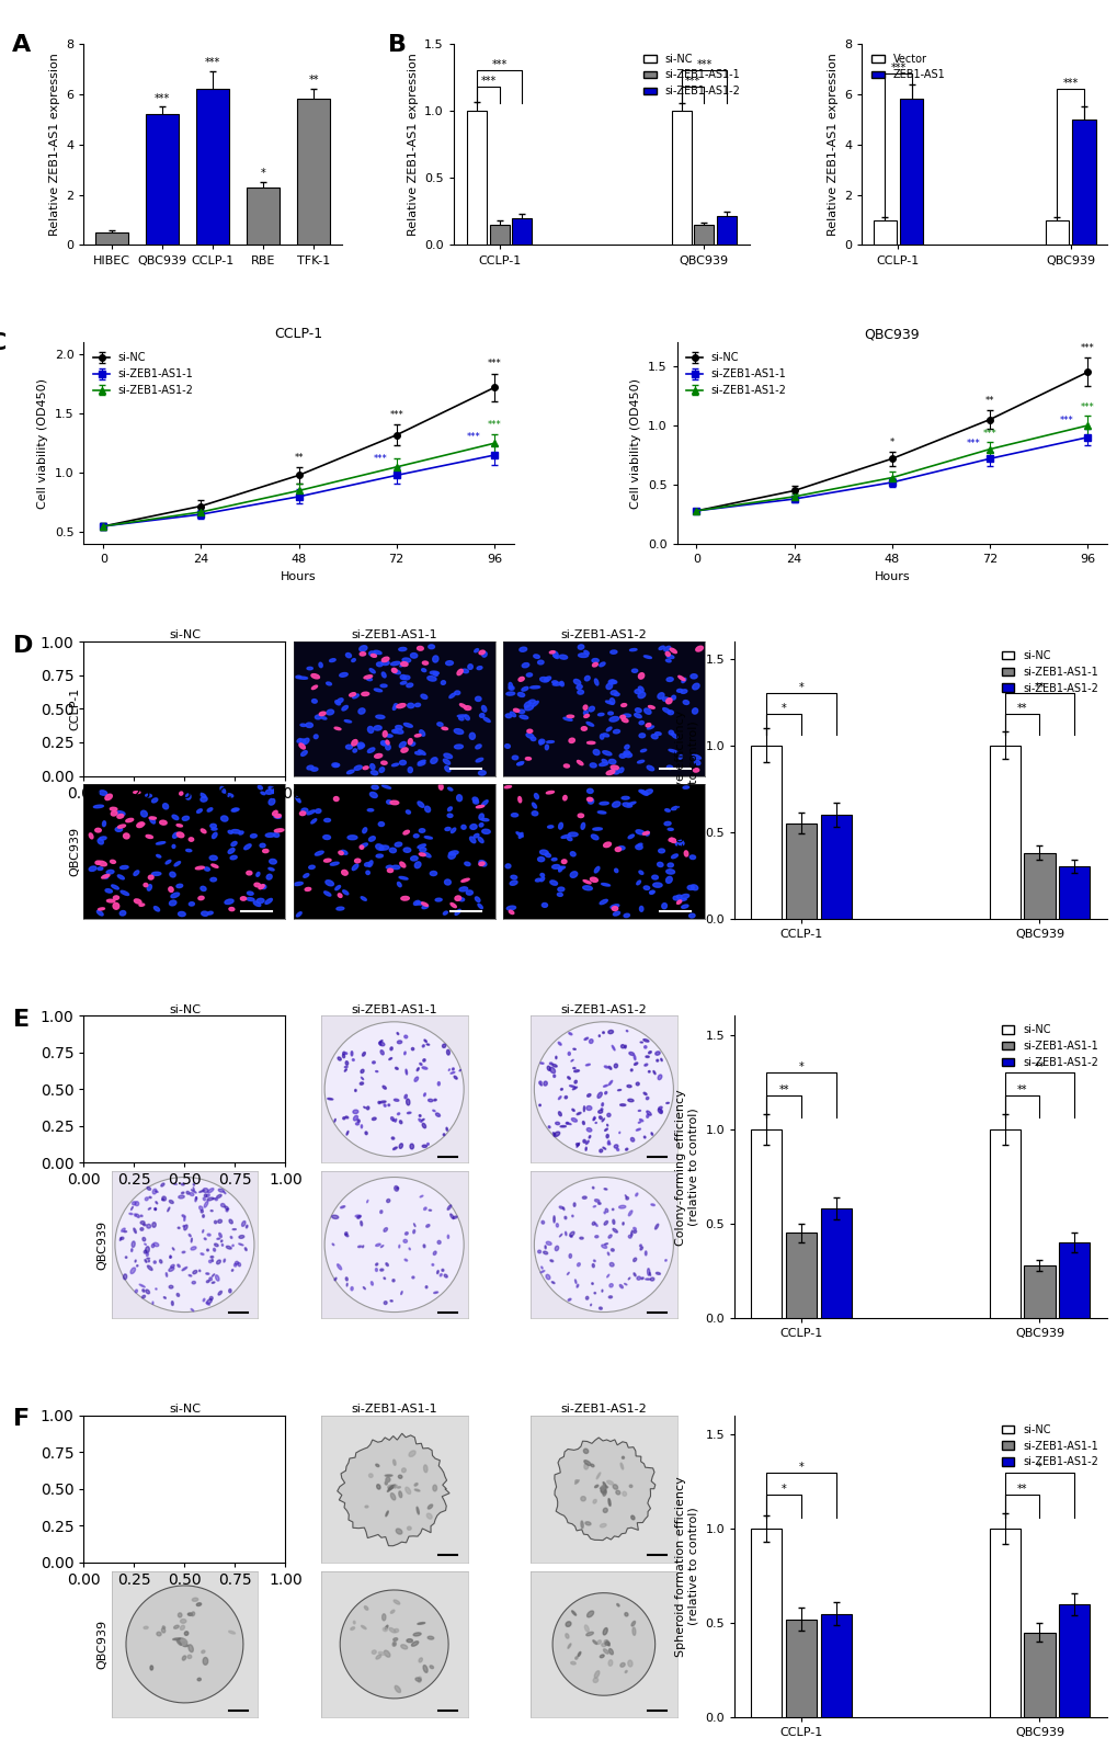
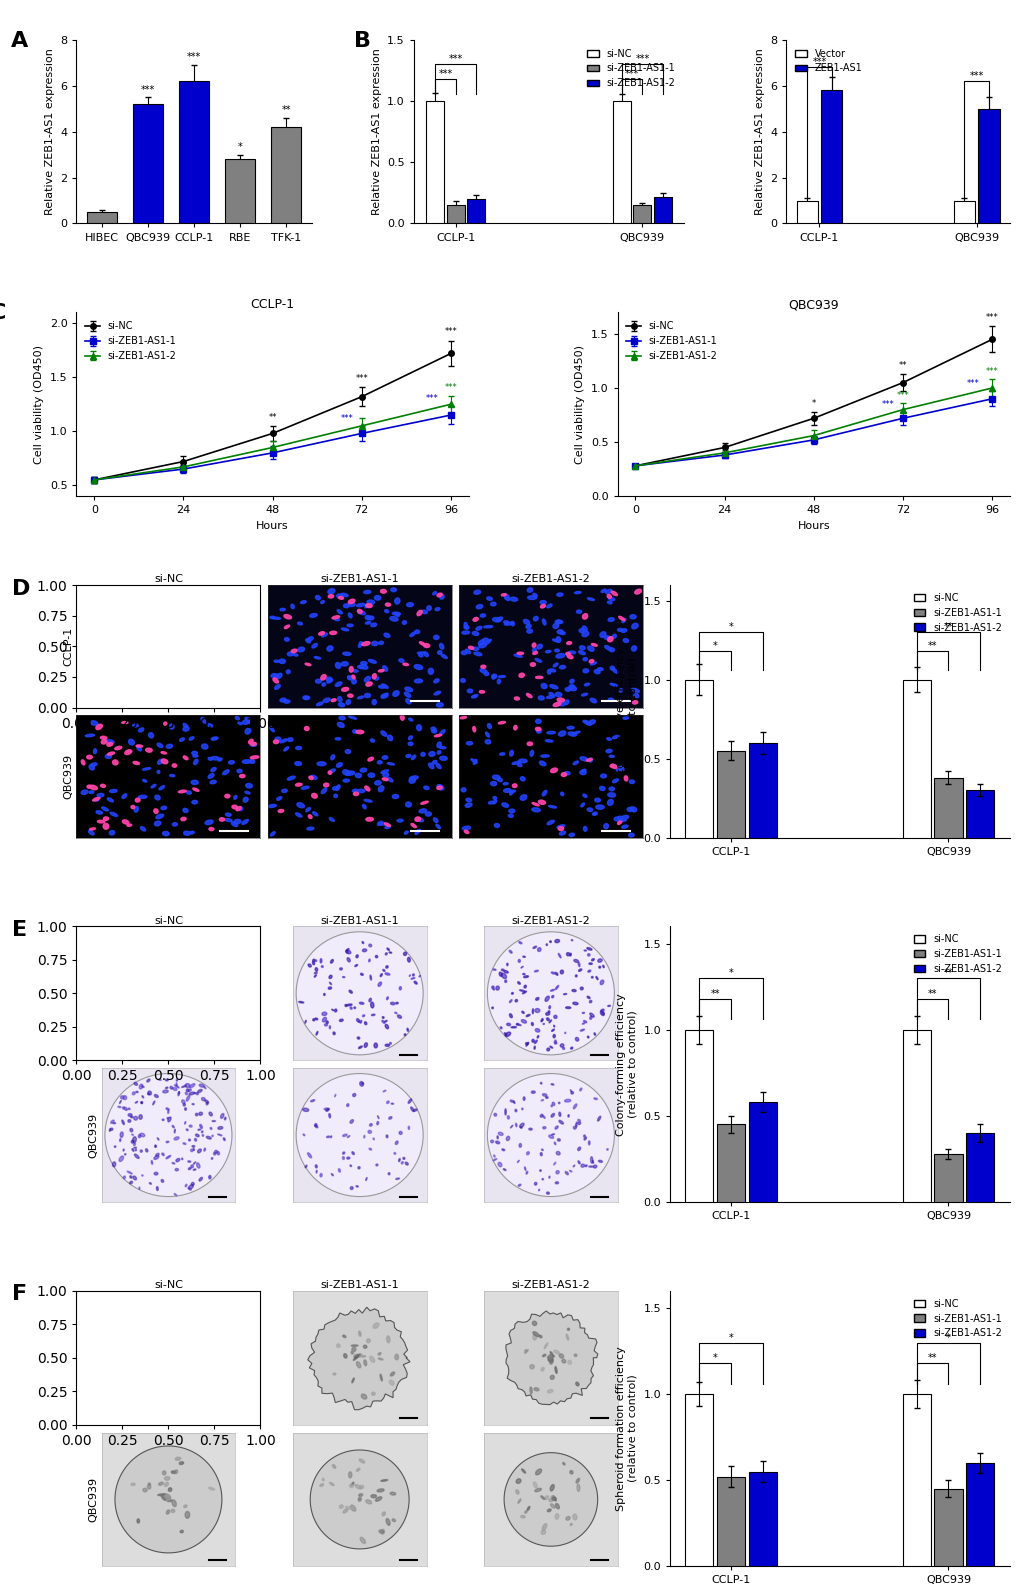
RBE: 2.3 -> 2.8
TFK-1: 5.8 -> 4.2
